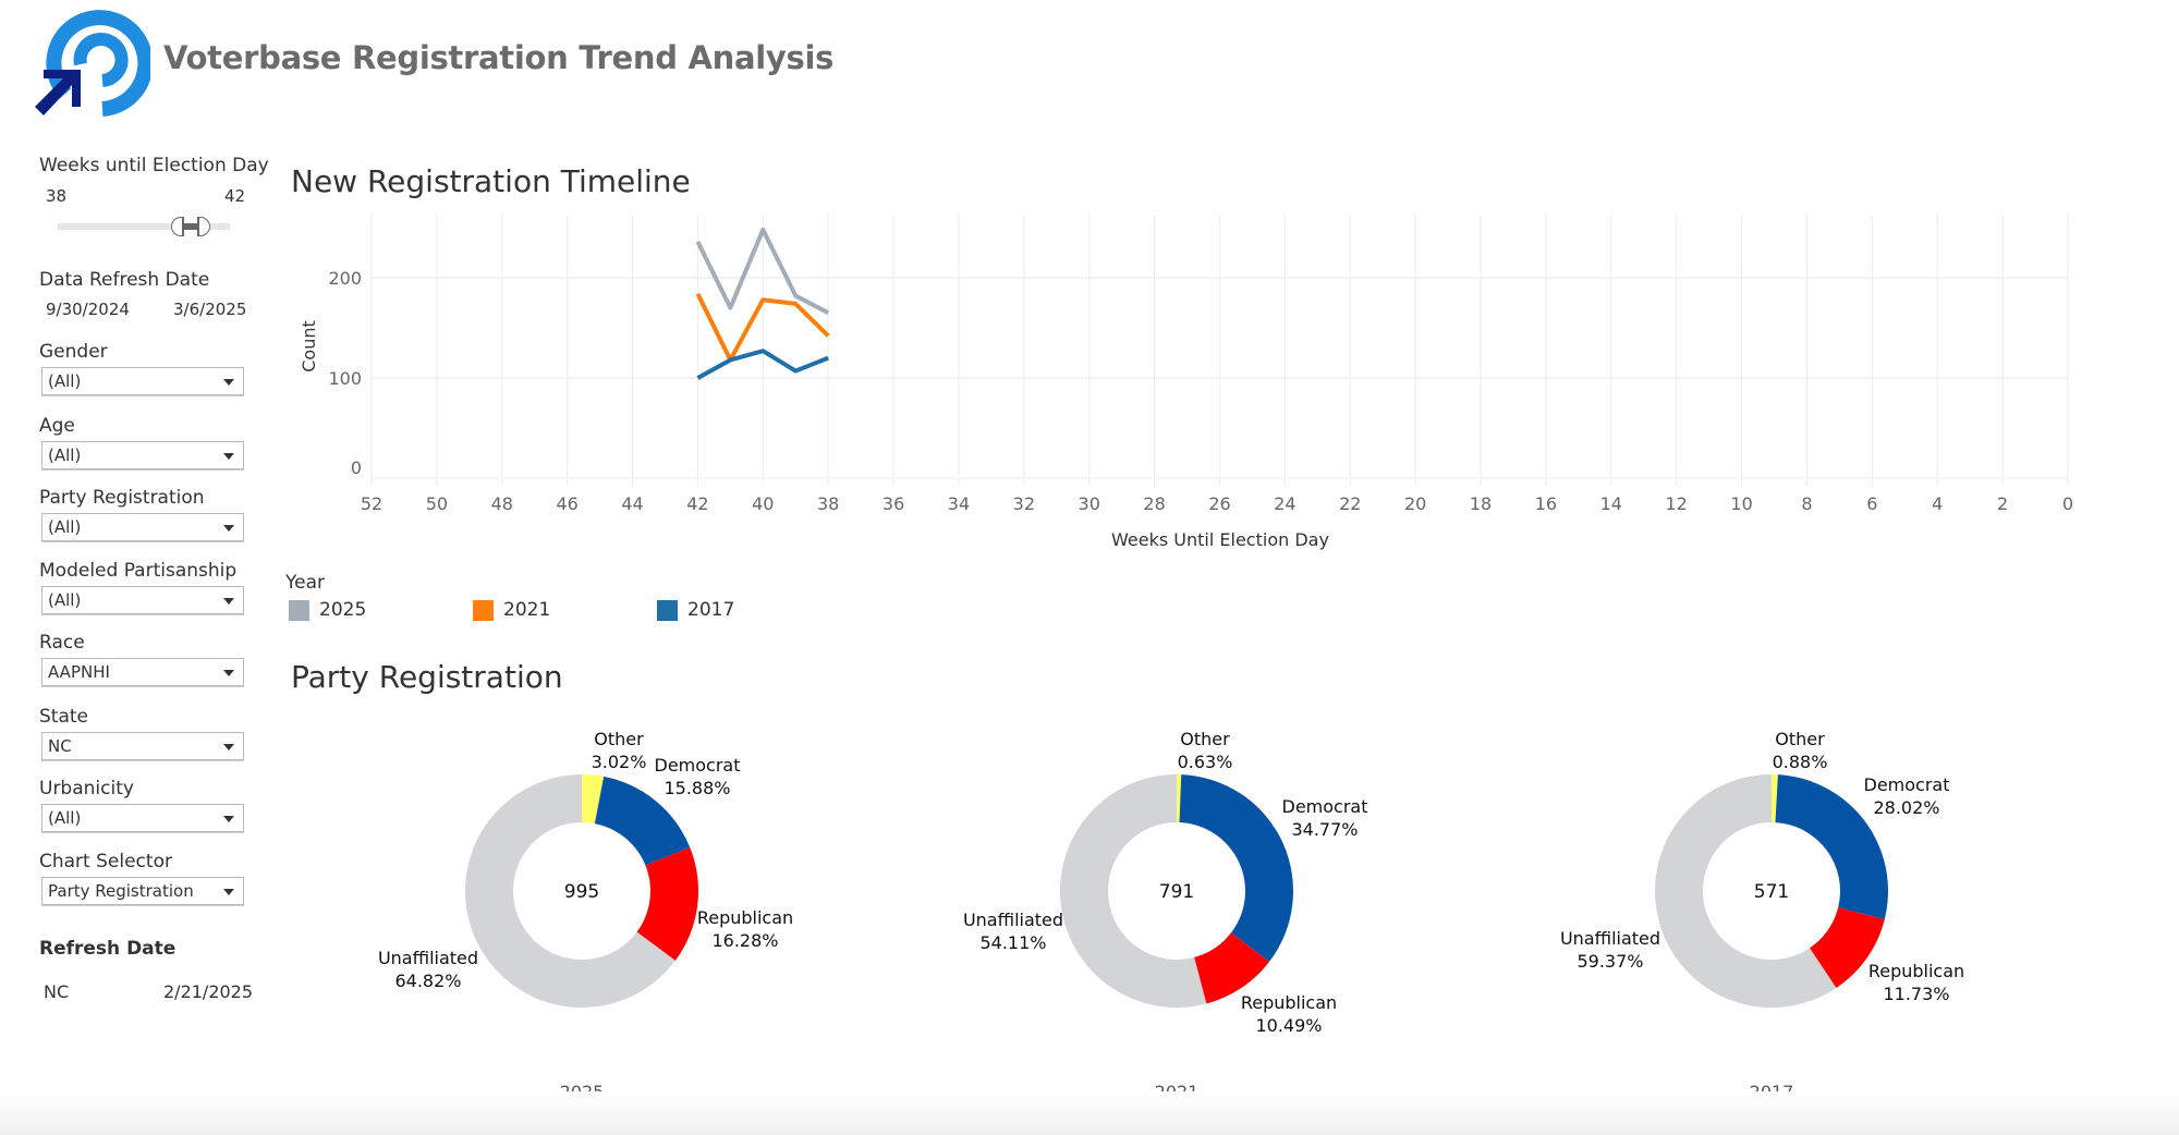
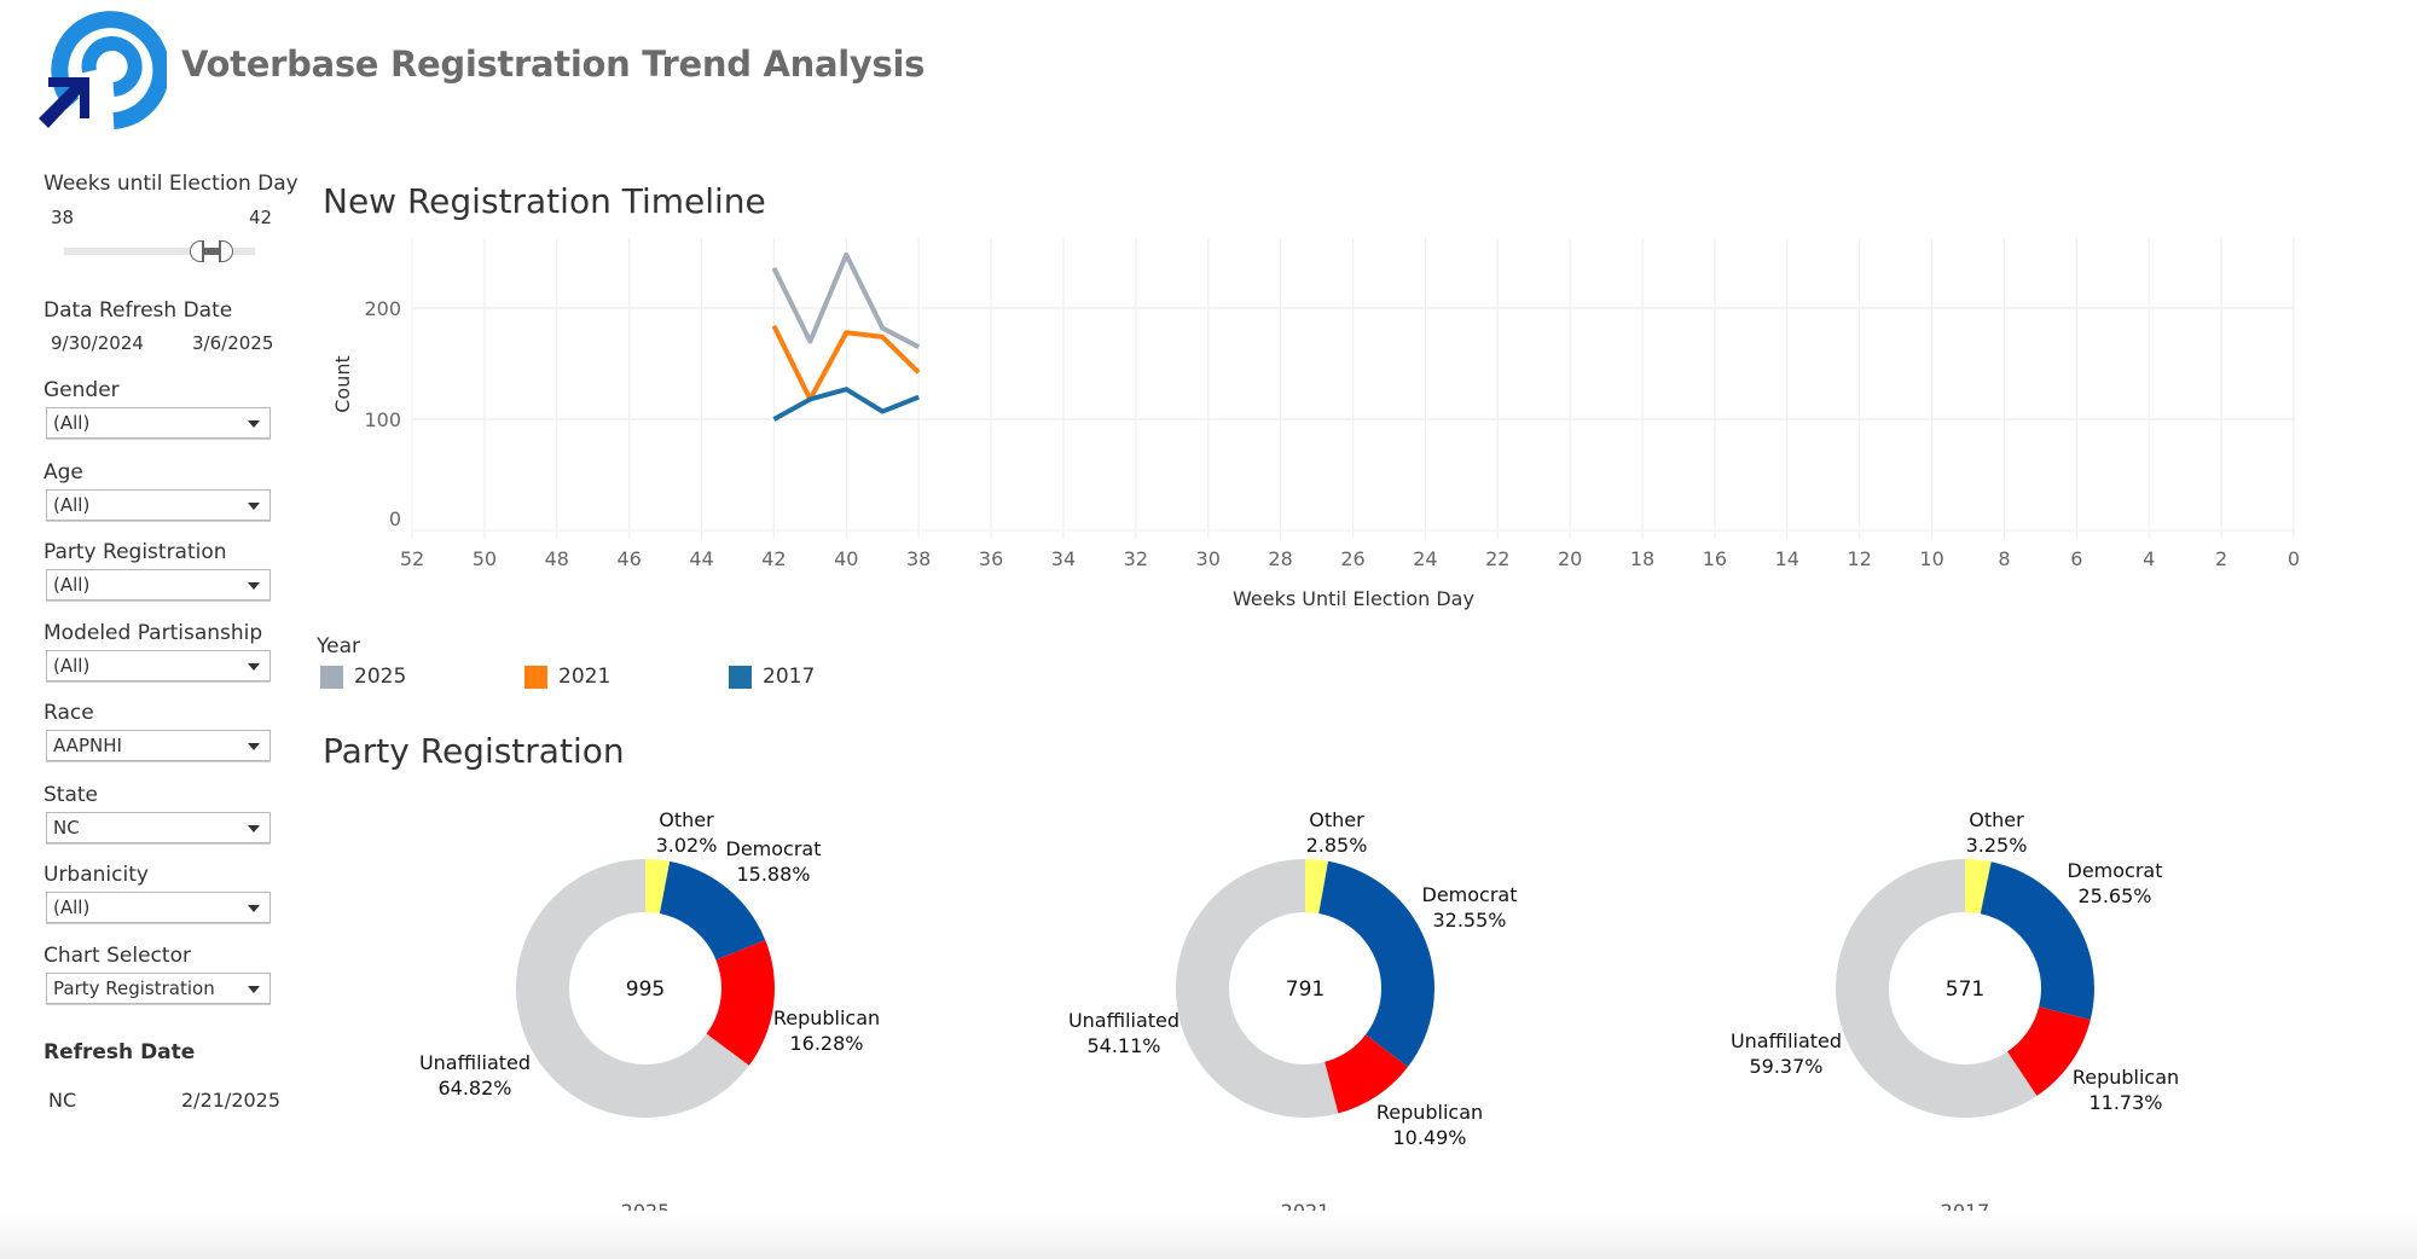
2021/Other: 0.63% -> 2.85%
2021/Democrat: 34.77% -> 32.55%
2017/Other: 0.88% -> 3.25%
2017/Democrat: 28.02% -> 25.65%
